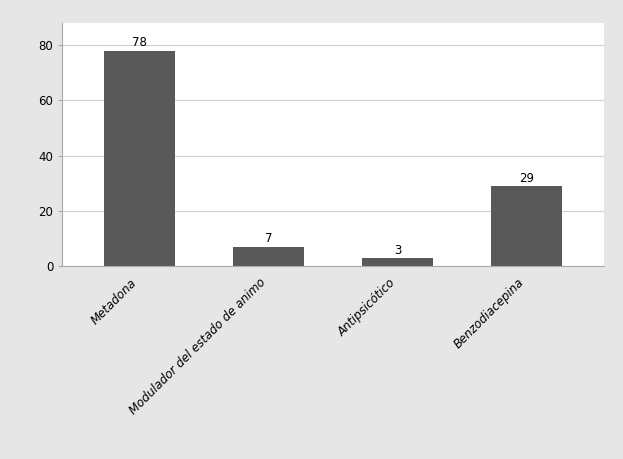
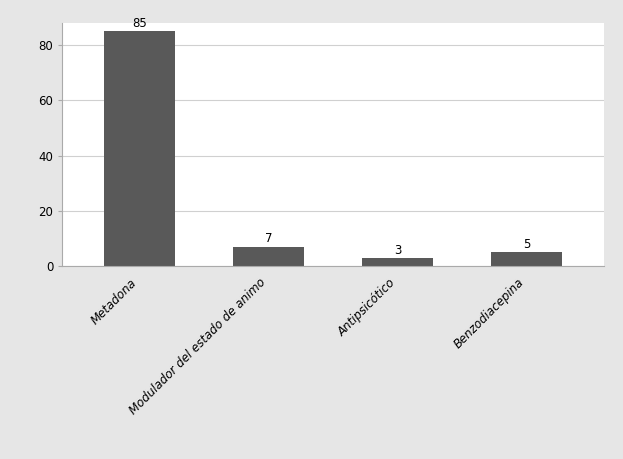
Metadona: 78 -> 85
Benzodiacepina: 29 -> 5
